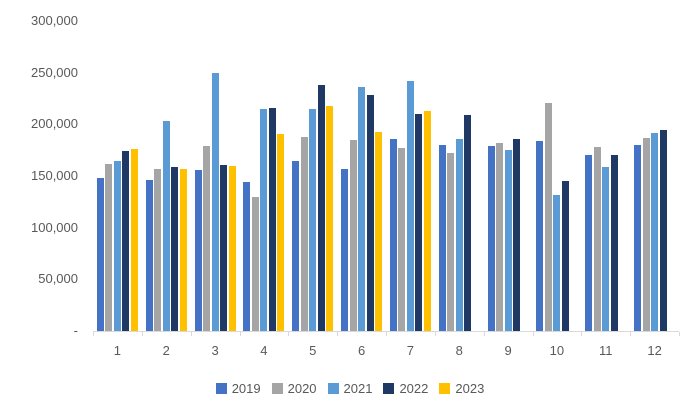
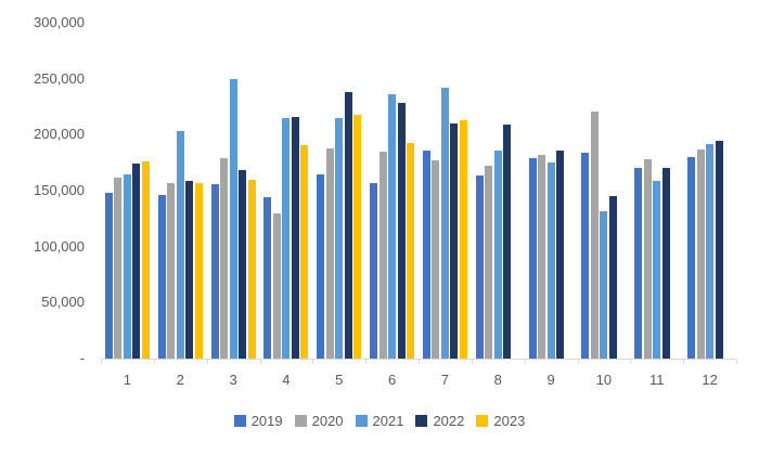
2022/3: 161000 -> 168000
2019/8: 180000 -> 164000
